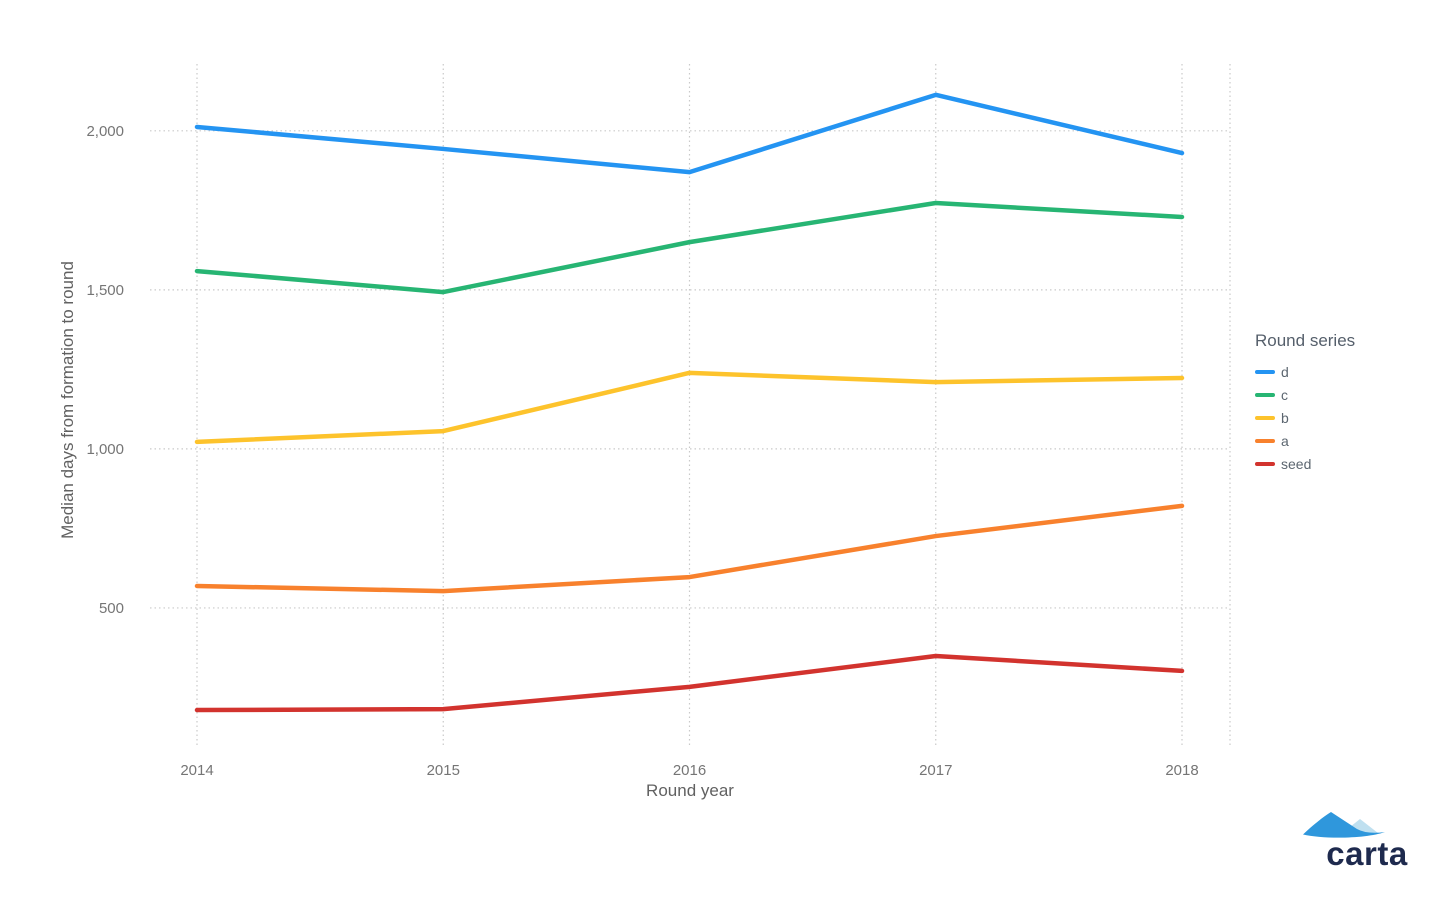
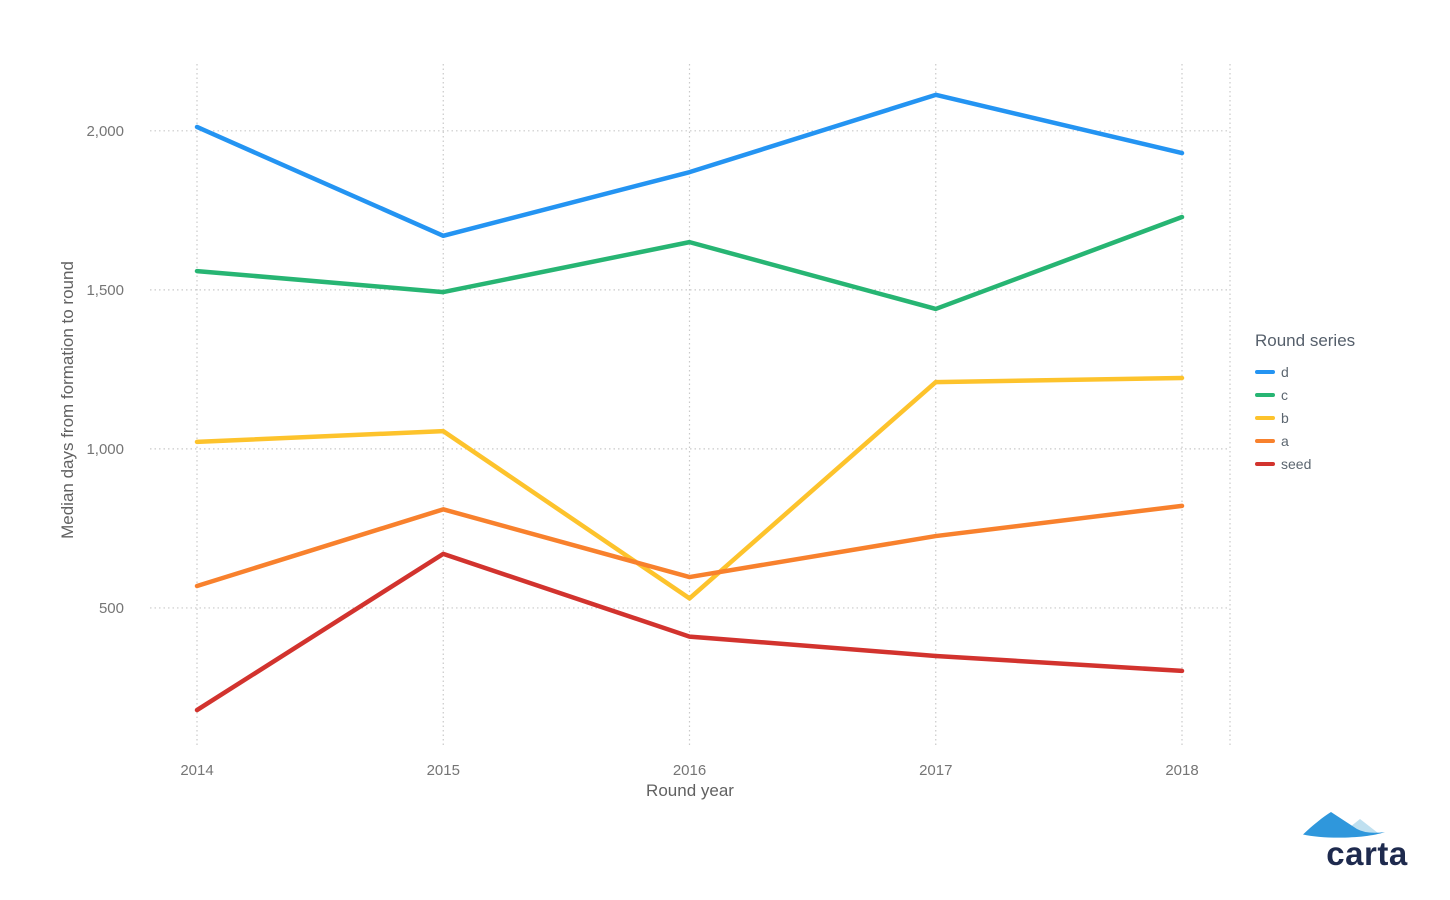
d/2015: 1940 -> 1670
a/2015: 550 -> 810
seed/2015: 180 -> 670
b/2016: 1240 -> 530
seed/2016: 250 -> 410
c/2017: 1770 -> 1440
